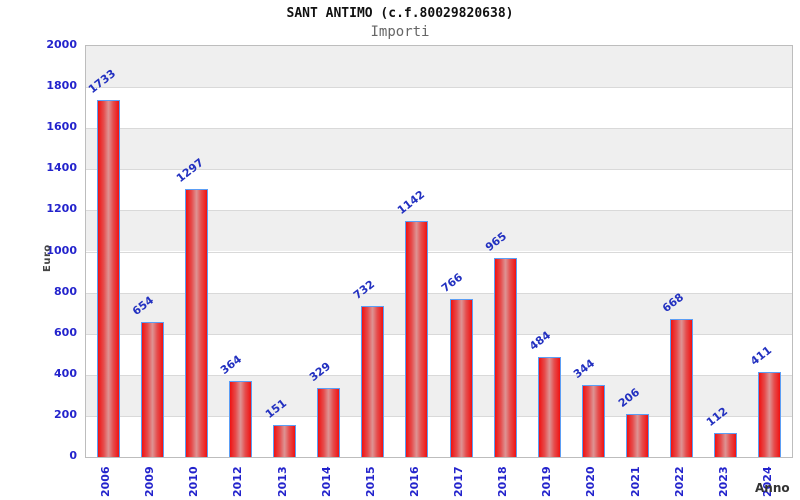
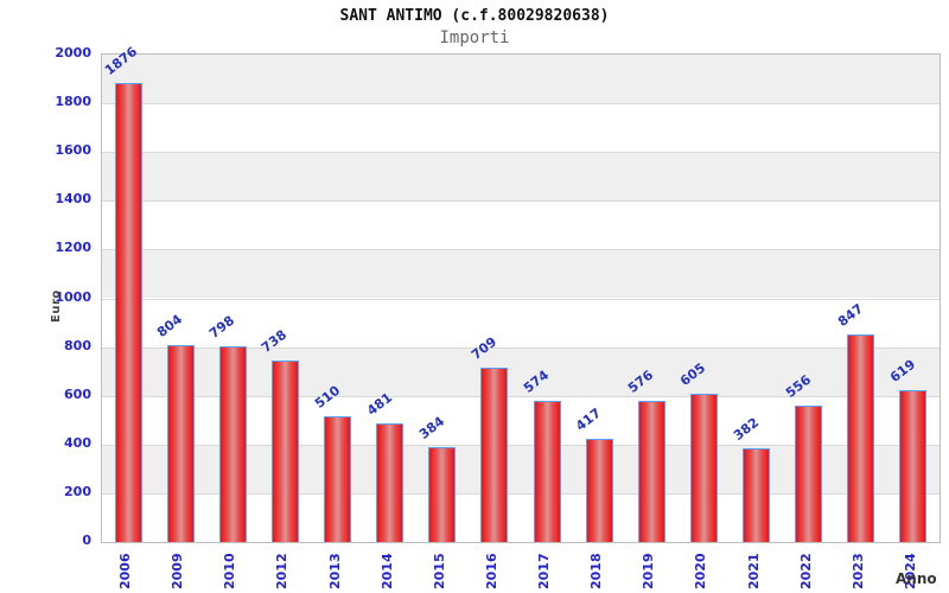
2006: 1733 -> 1876
2009: 654 -> 804
2010: 1297 -> 798
2012: 364 -> 738
2013: 151 -> 510
2014: 329 -> 481
2015: 732 -> 384
2016: 1142 -> 709
2017: 766 -> 574
2018: 965 -> 417
2019: 484 -> 576
2020: 344 -> 605
2021: 206 -> 382
2022: 668 -> 556
2023: 112 -> 847
2024: 411 -> 619
